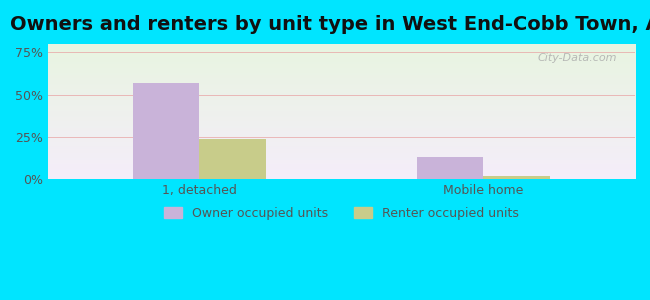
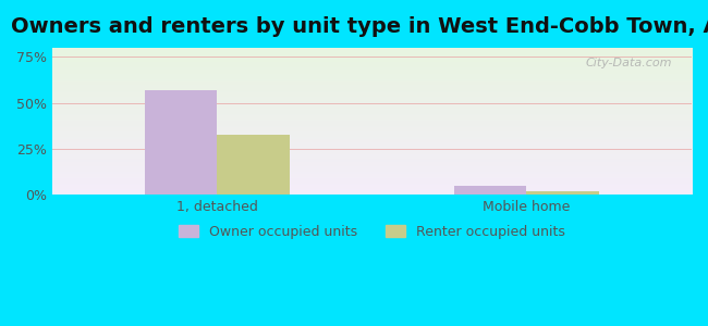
Renter occupied units/1, detached: 24% -> 33%
Owner occupied units/Mobile home: 13% -> 5%
